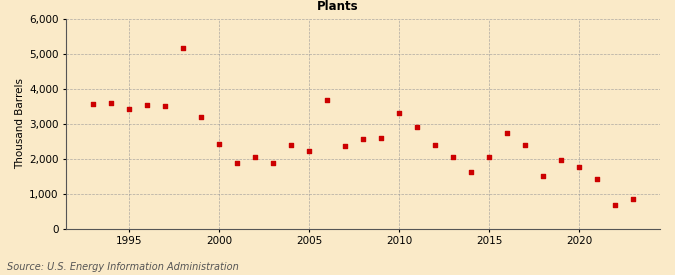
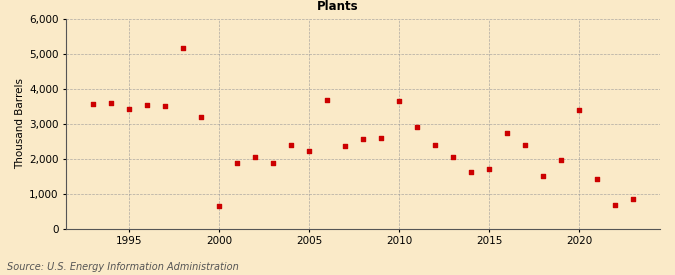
2000: 2,420 -> 650
2010: 3,300 -> 3,650
2015: 2,060 -> 1,700
2020: 1,750 -> 3,400
